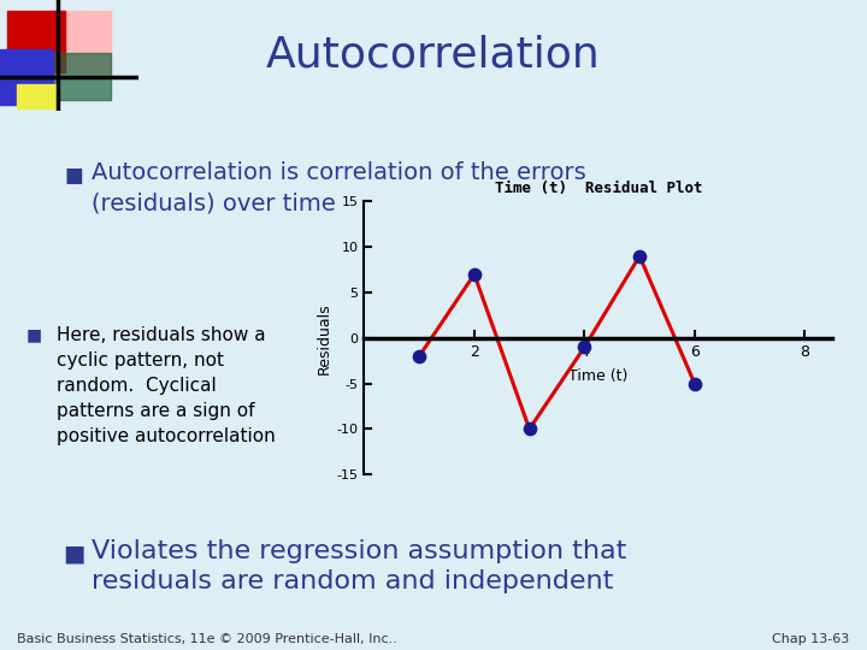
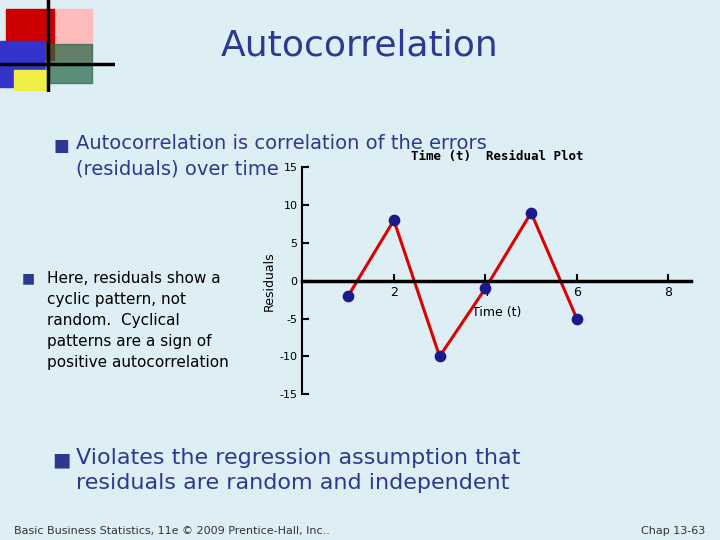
2: 7 -> 8
